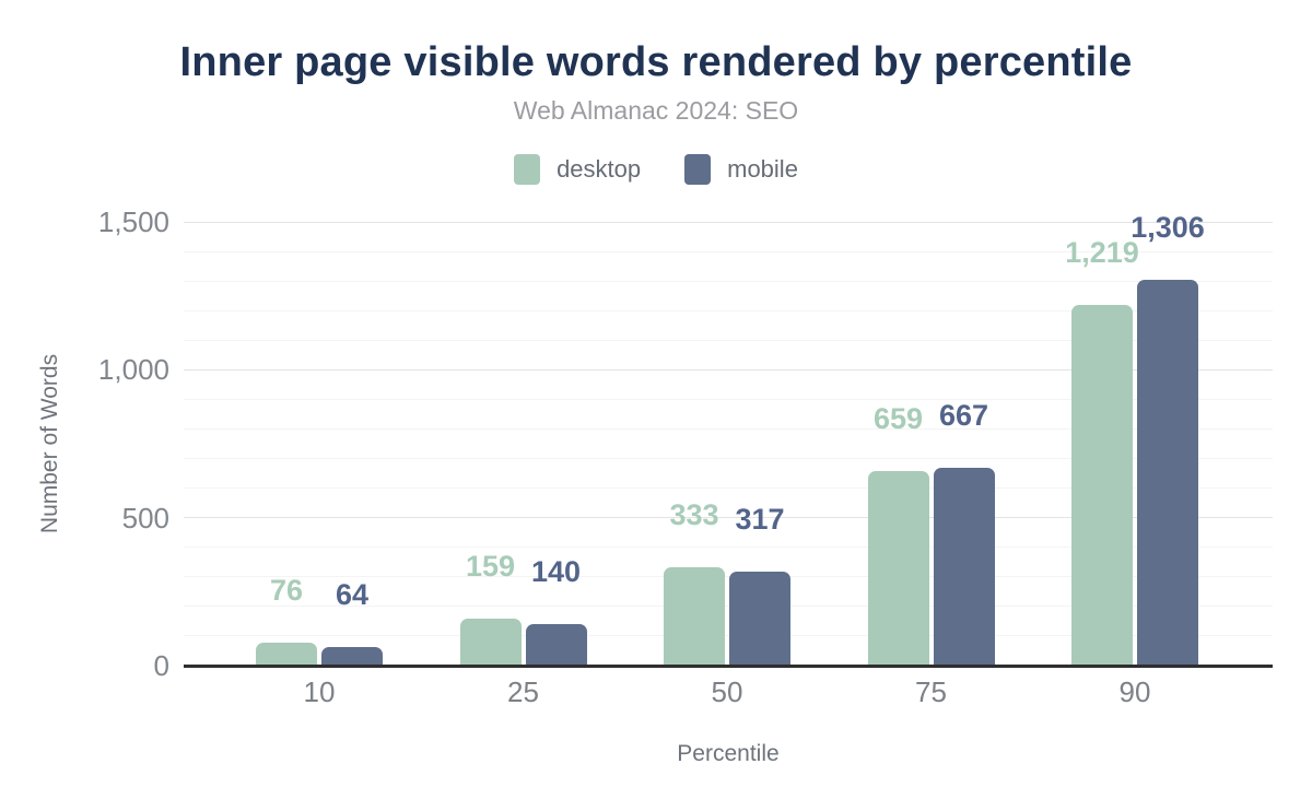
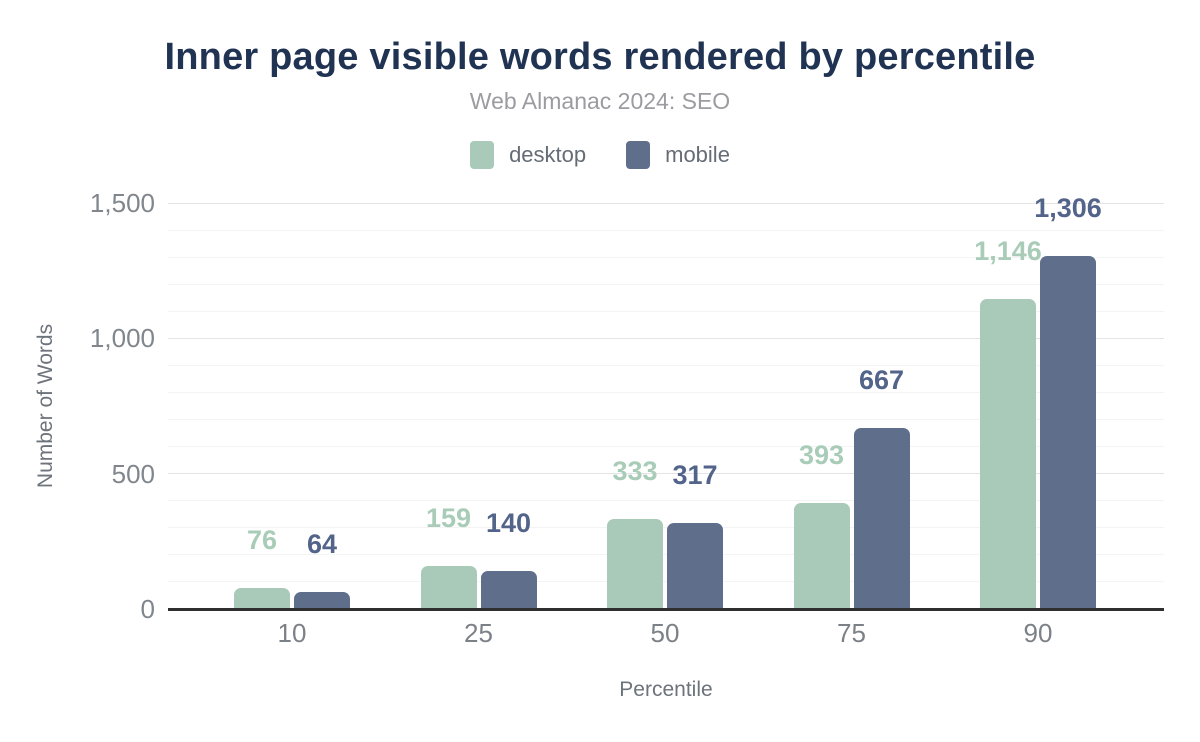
desktop/75: 659 -> 393
desktop/90: 1,219 -> 1,146
